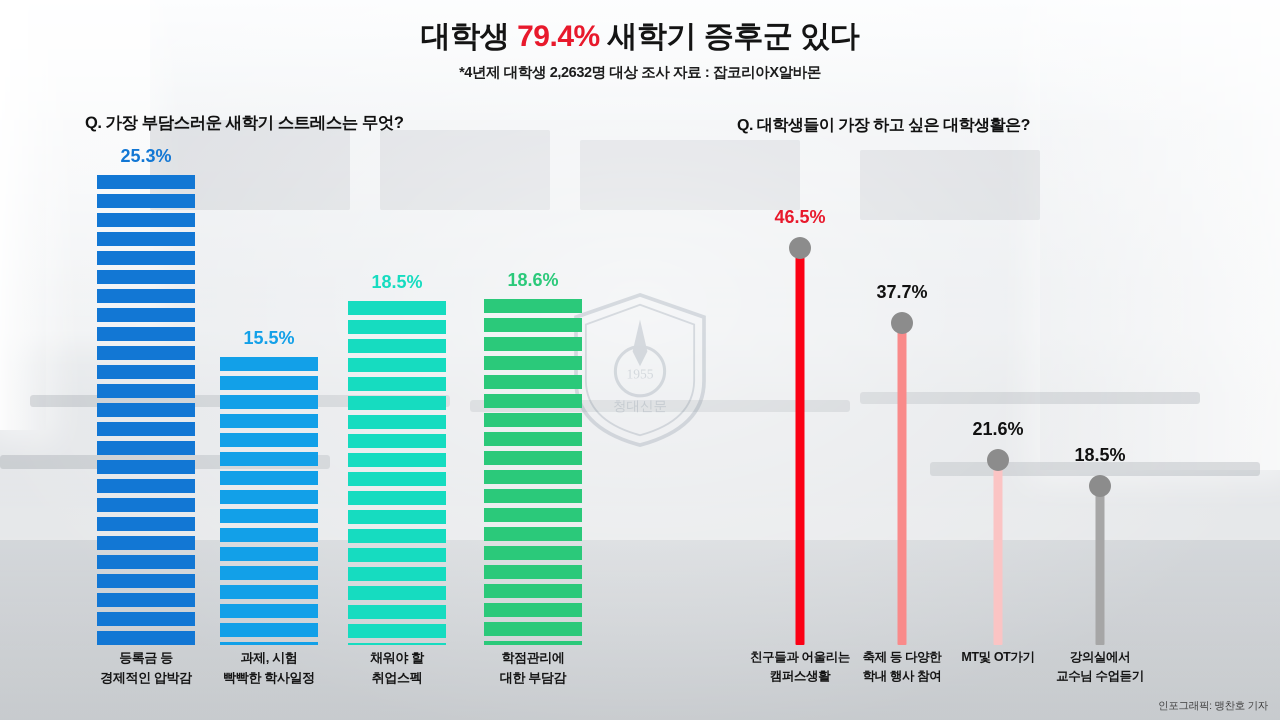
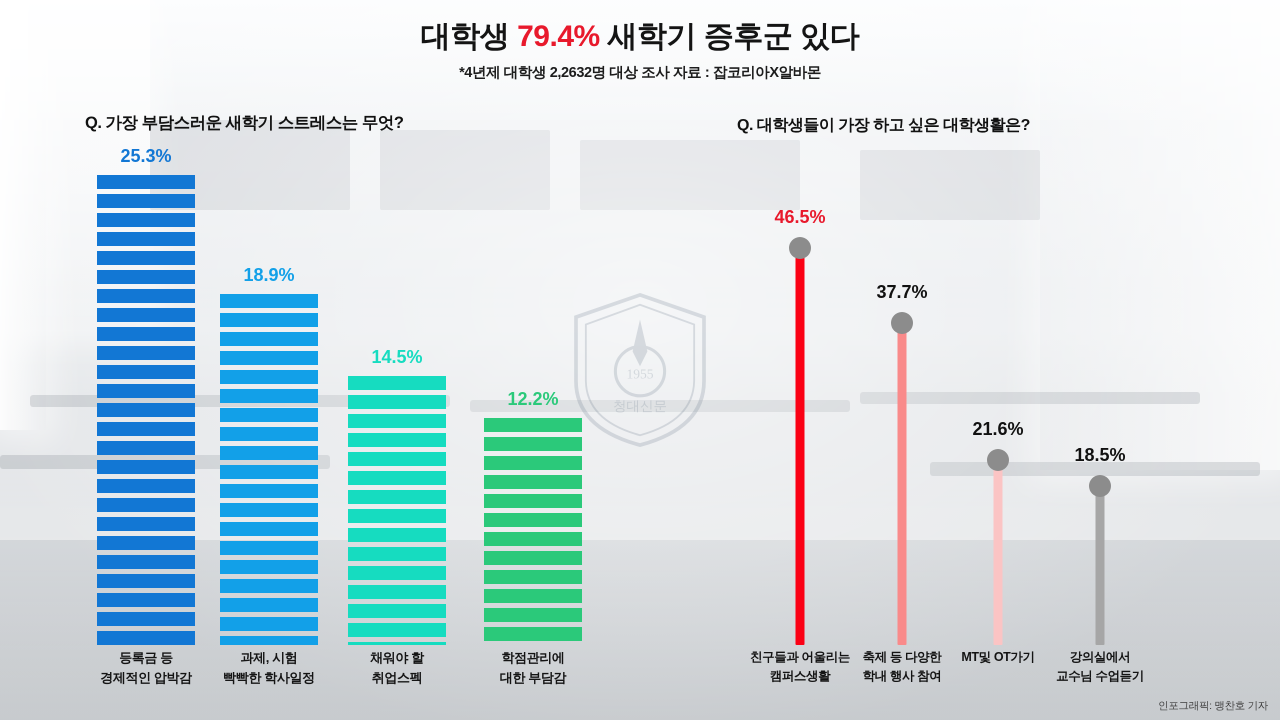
Q. 가장 부담스러운 새학기 스트레스는 무엇?/과제, 시험 빡빡한 학사일정: 15.5% -> 18.9%
Q. 가장 부담스러운 새학기 스트레스는 무엇?/채워야 할 취업스펙: 18.5% -> 14.5%
Q. 가장 부담스러운 새학기 스트레스는 무엇?/학점관리에 대한 부담감: 18.6% -> 12.2%
